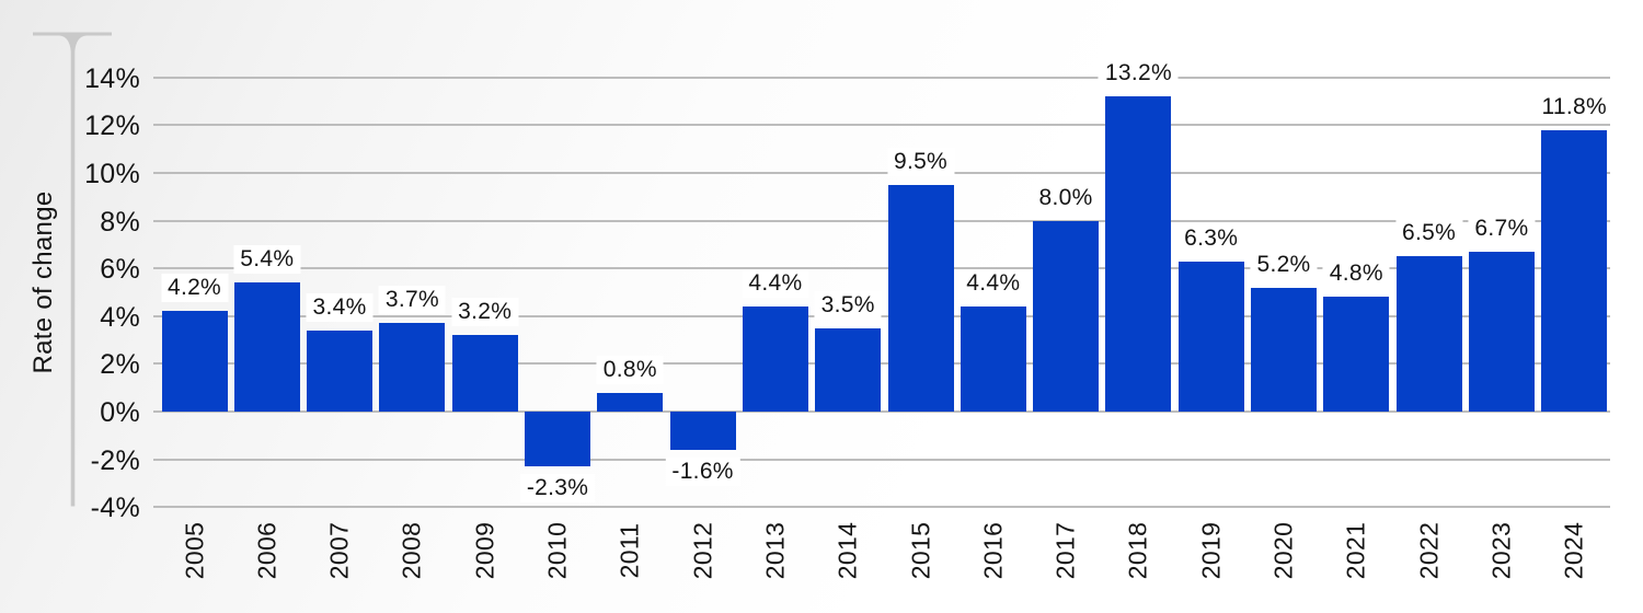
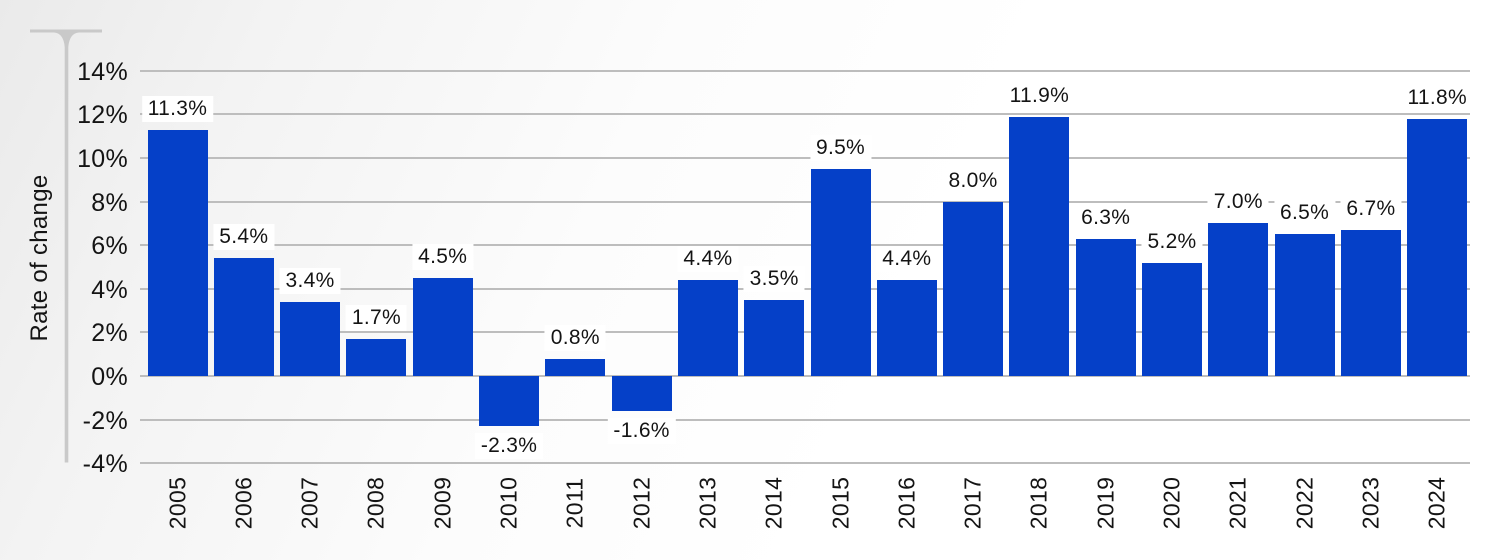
2005: 4.2% -> 11.3%
2008: 3.7% -> 1.7%
2009: 3.2% -> 4.5%
2018: 13.2% -> 11.9%
2021: 4.8% -> 7.0%
